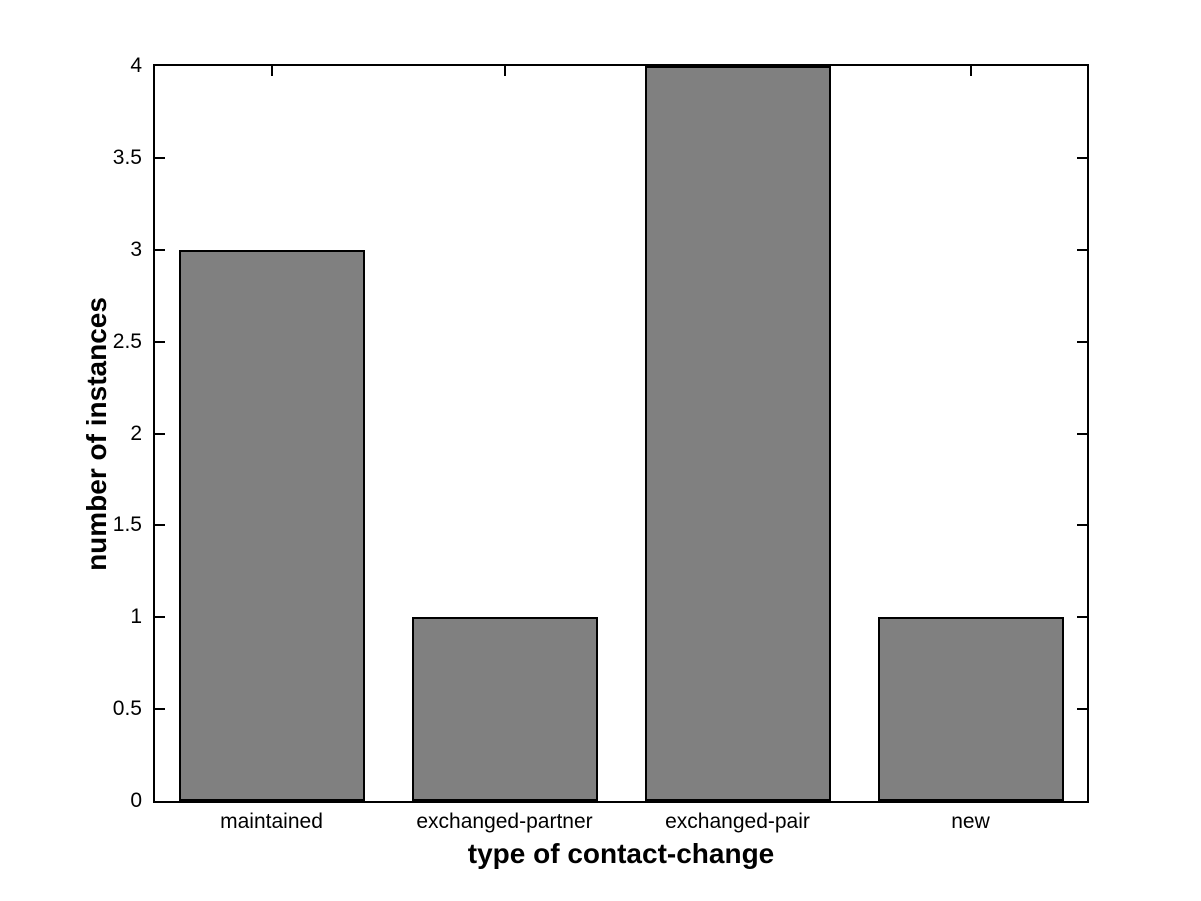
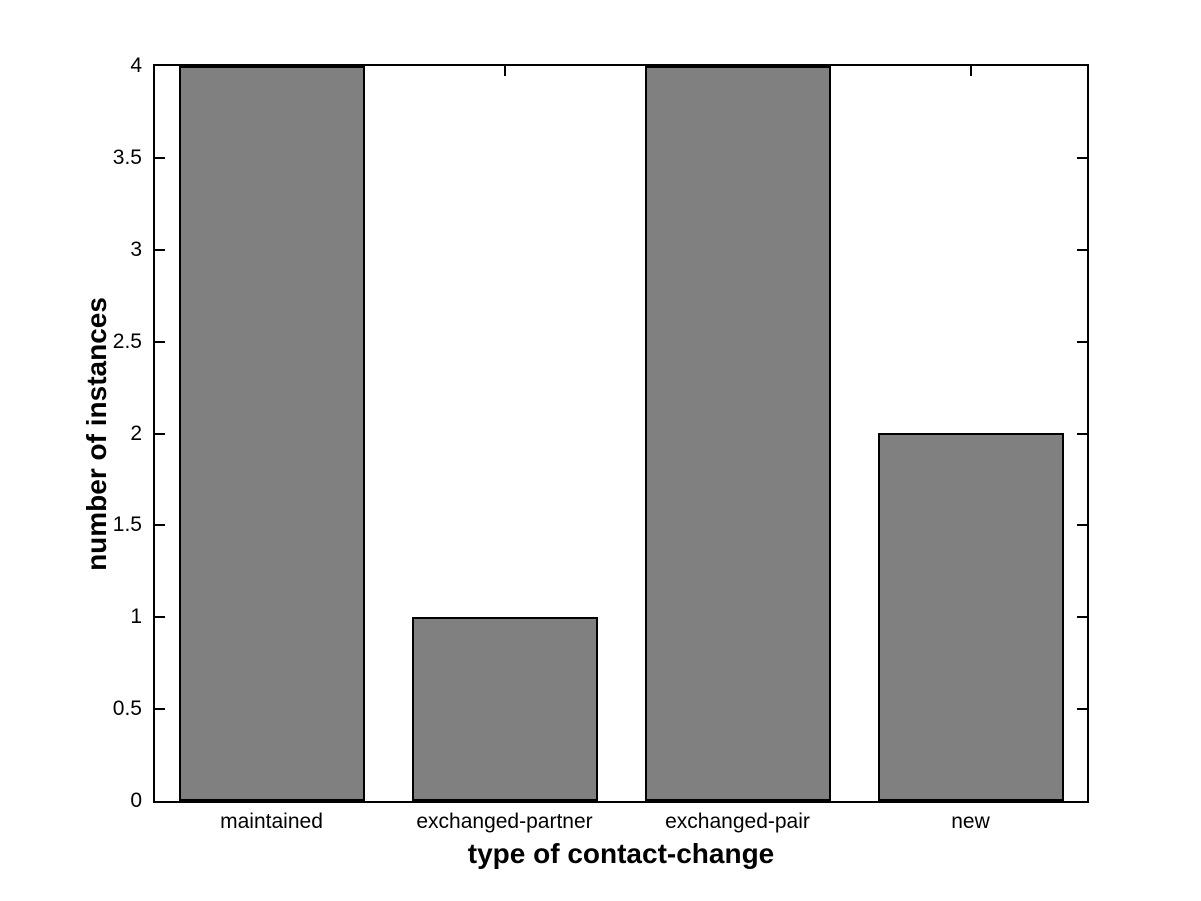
maintained: 3 -> 4
new: 1 -> 2
